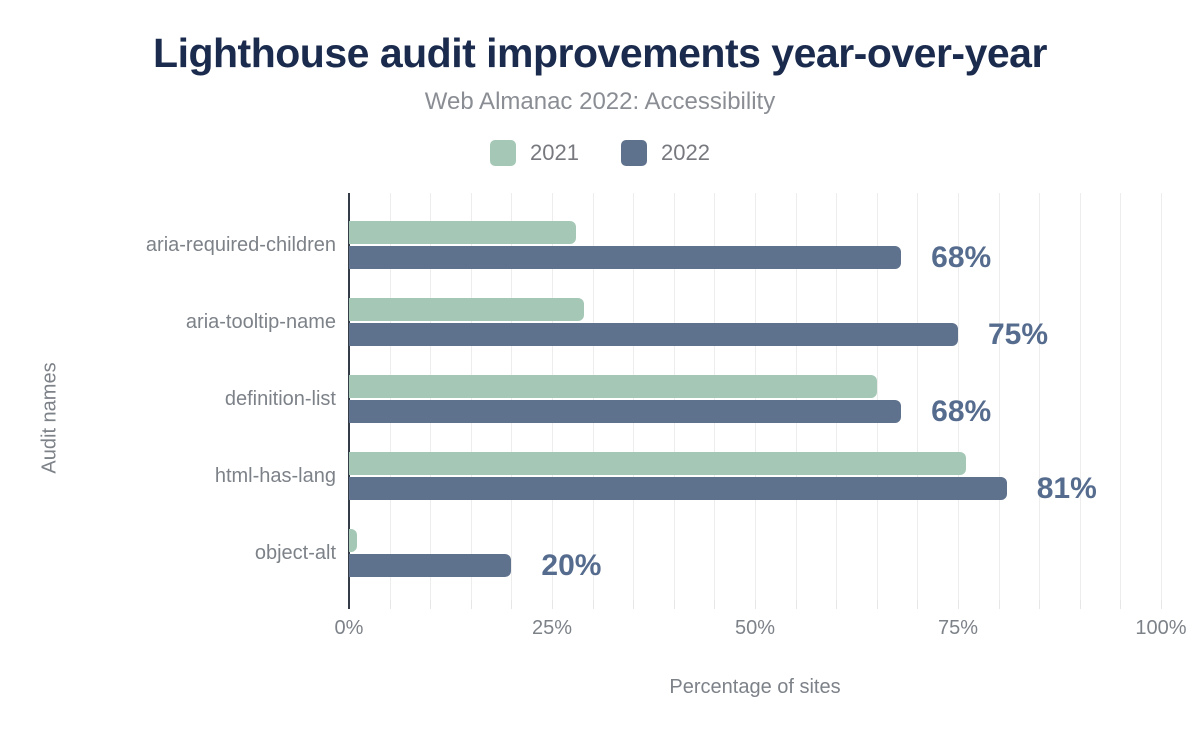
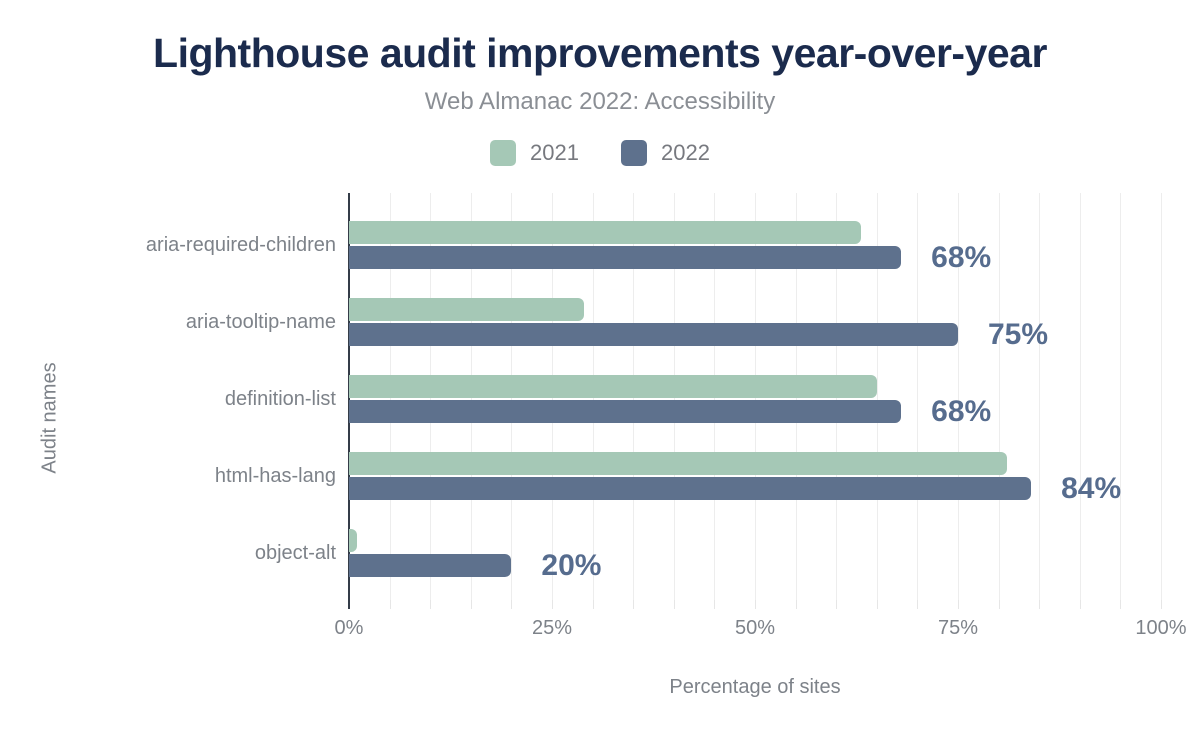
2021/aria-required-children: 28% -> 63%
2021/html-has-lang: 76% -> 81%
2022/html-has-lang: 81% -> 84%
